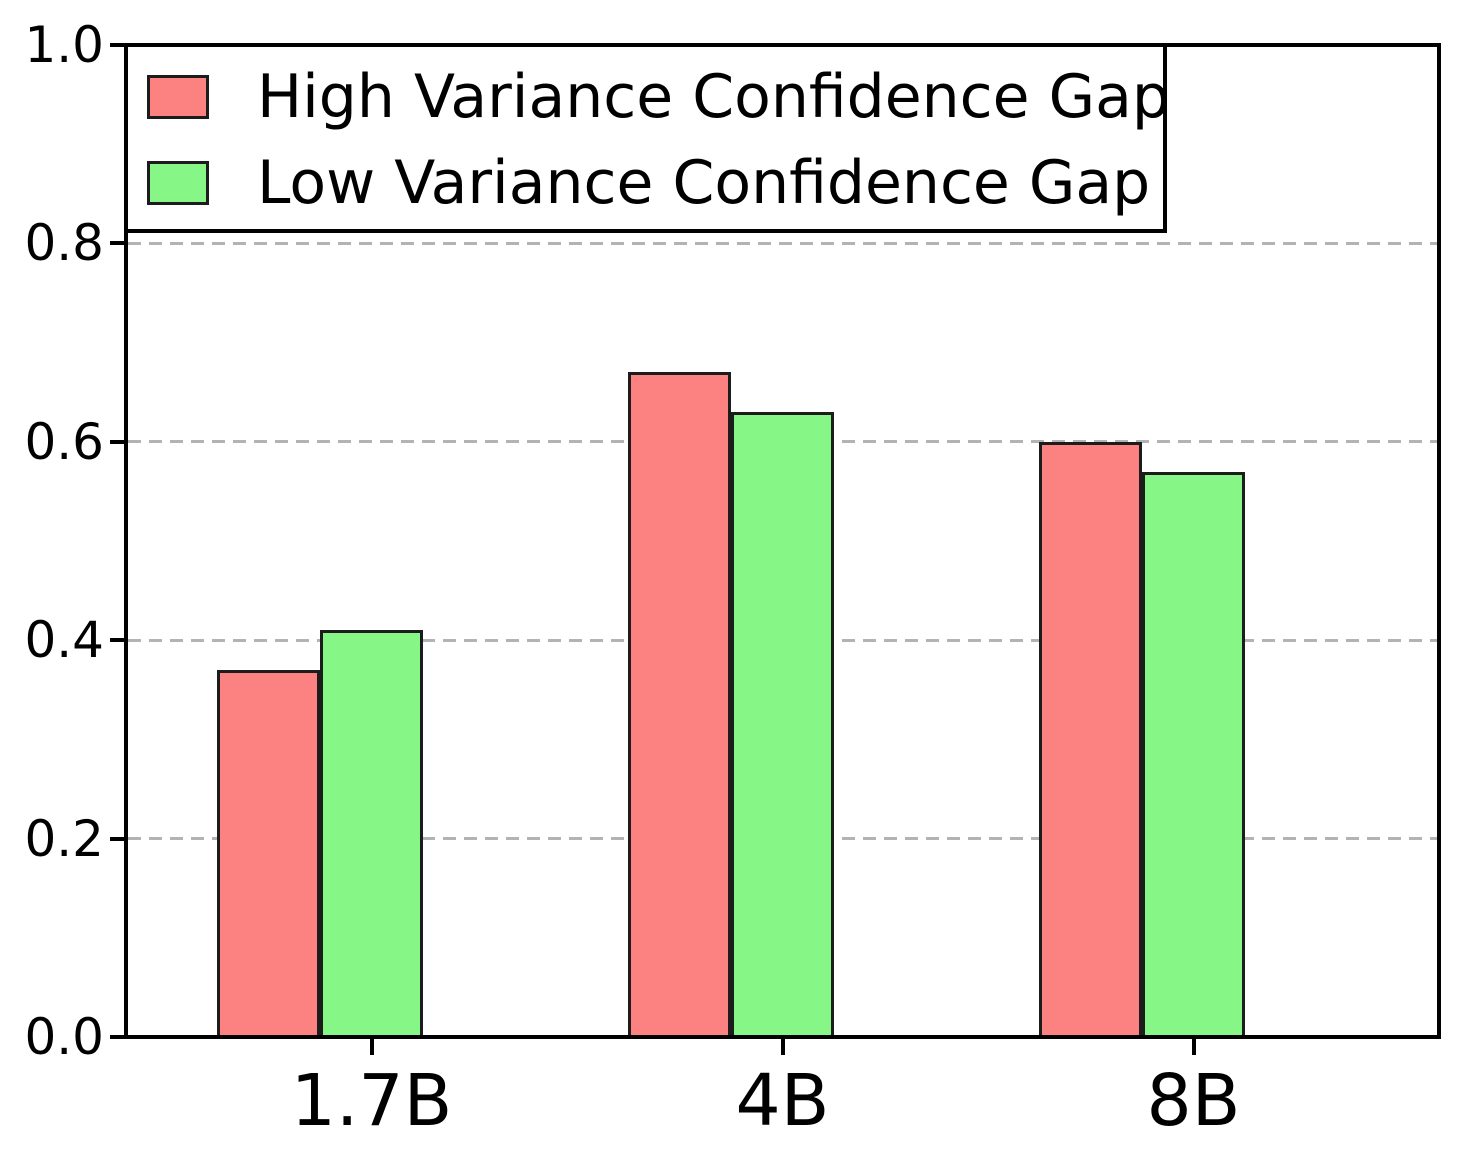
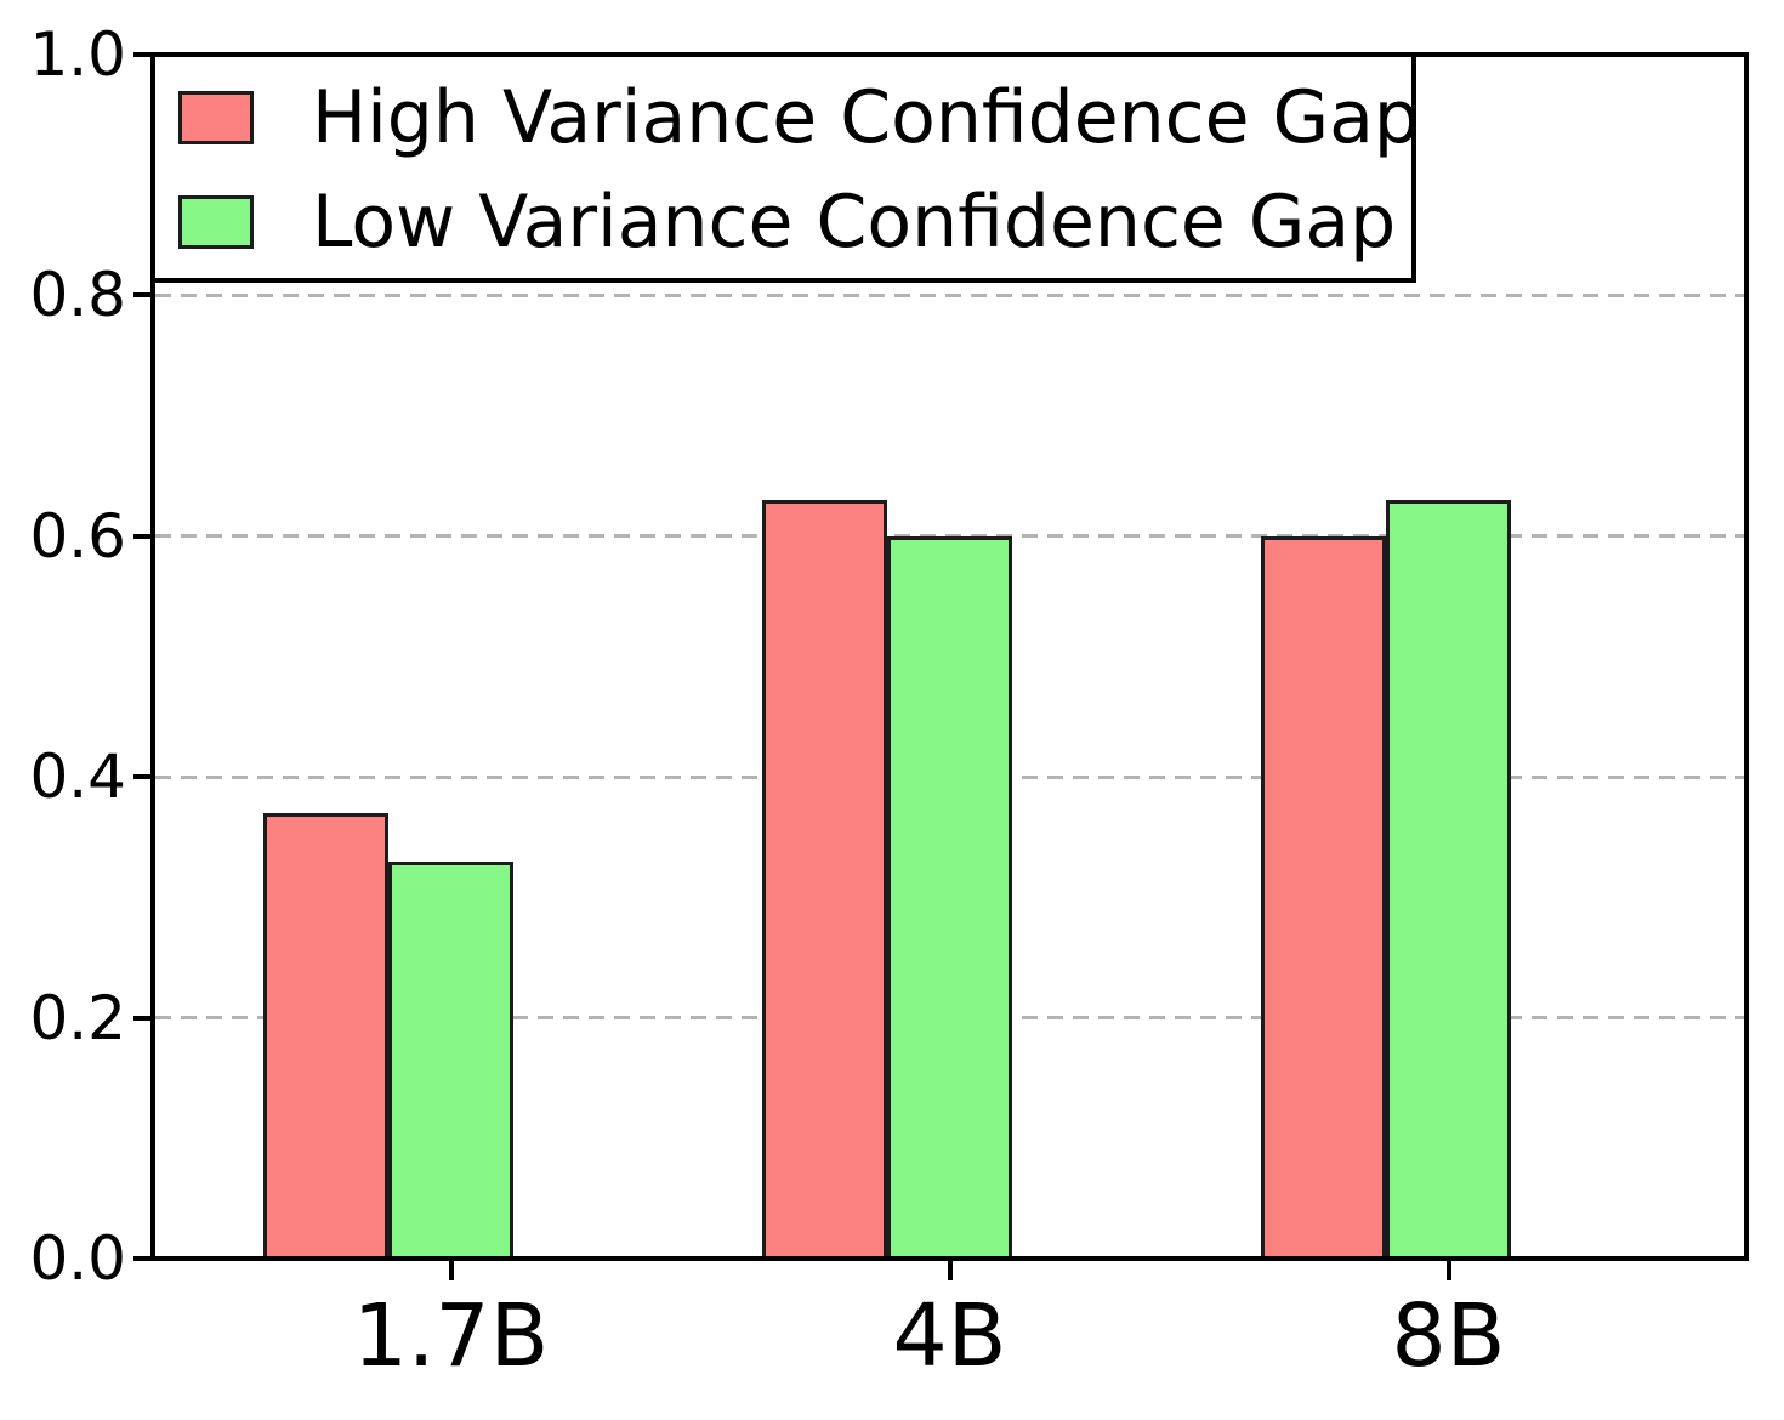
Low Variance Confidence Gap/1.7B: 0.41 -> 0.33
High Variance Confidence Gap/4B: 0.67 -> 0.63
Low Variance Confidence Gap/4B: 0.63 -> 0.60
Low Variance Confidence Gap/8B: 0.57 -> 0.63
